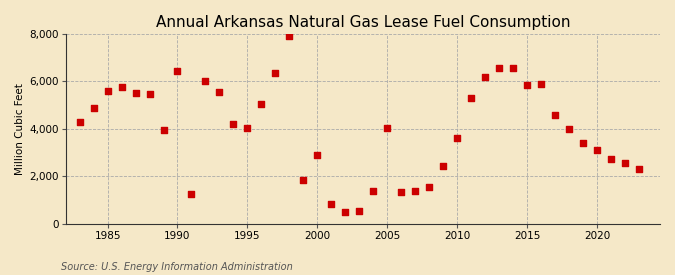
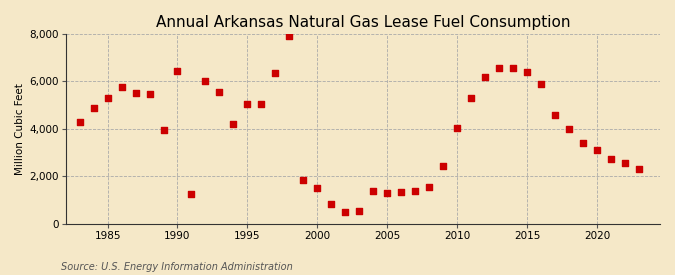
1985: 5,600 -> 5,300
1995: 4,050 -> 5,050
2000: 2,900 -> 1,500
2005: 4,050 -> 1,300
2010: 3,600 -> 4,050
2015: 5,850 -> 6,400
